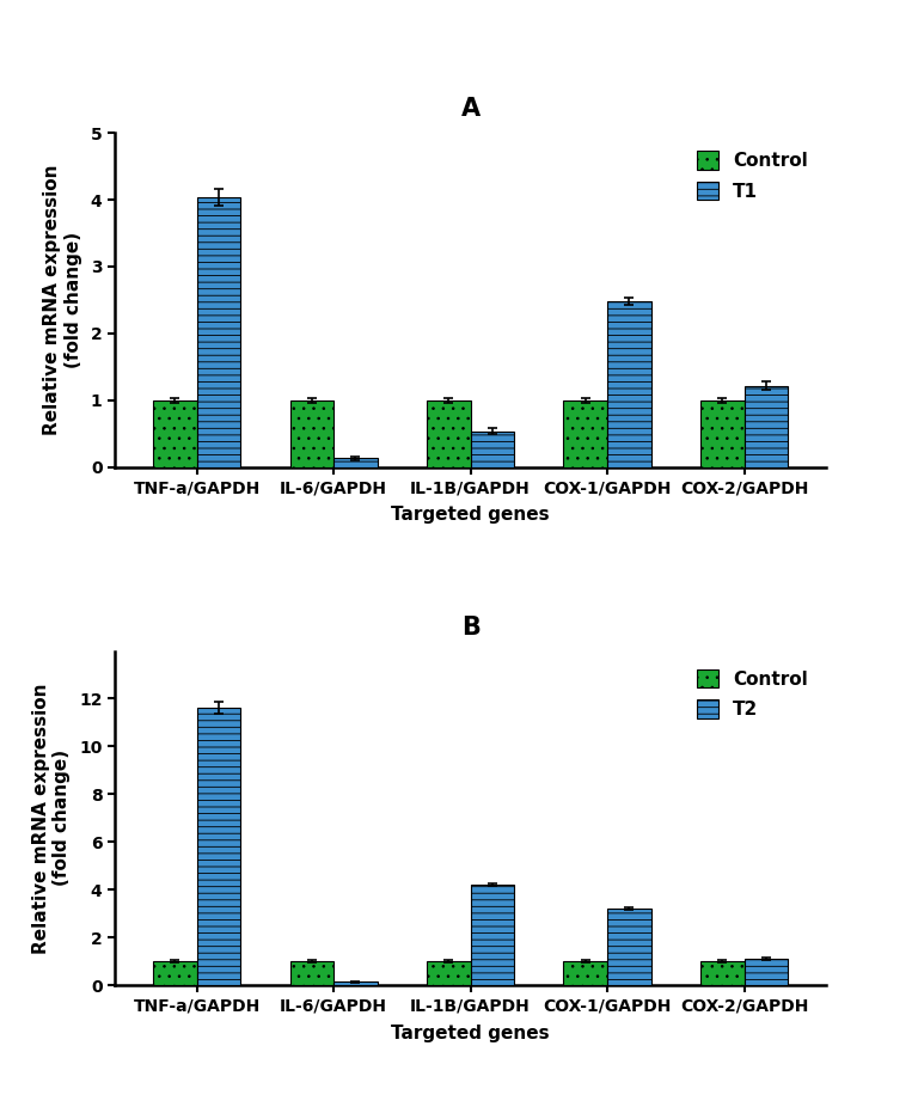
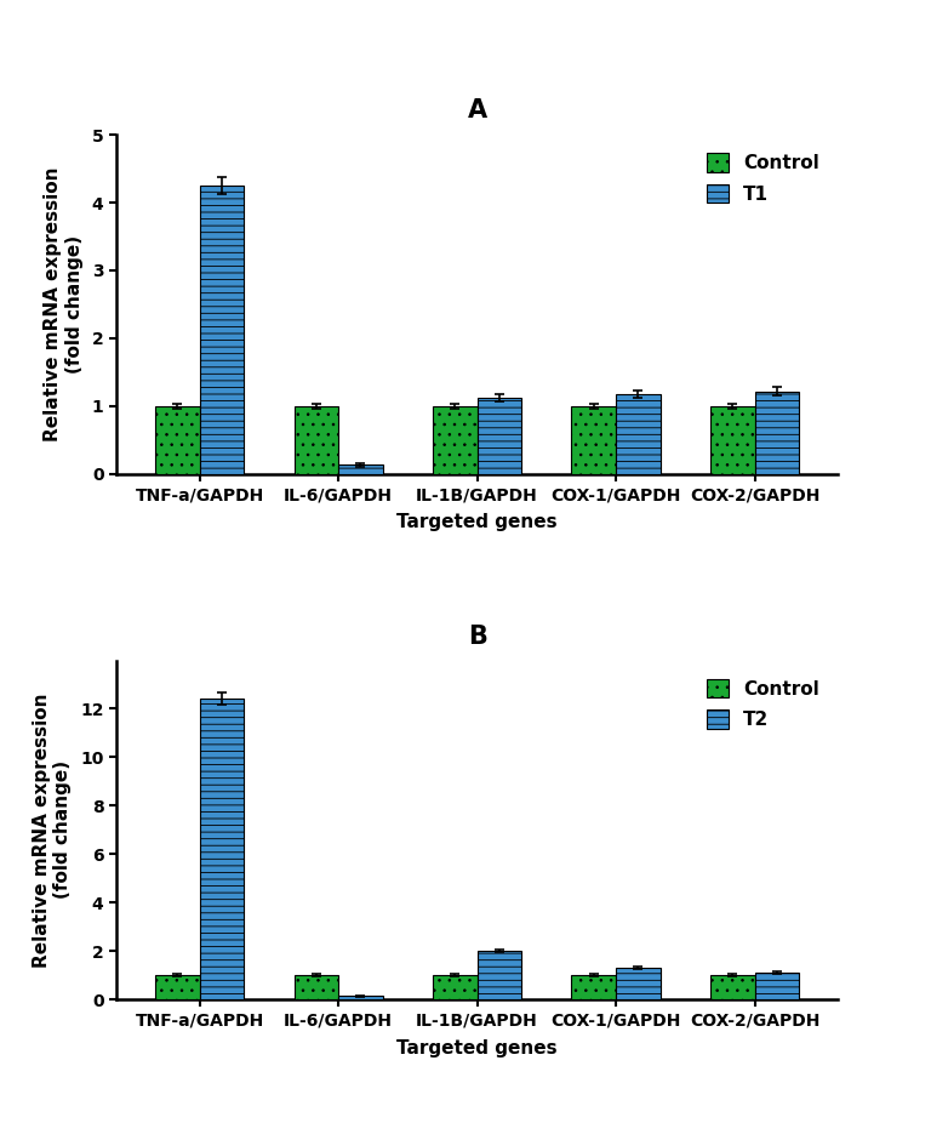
A/T1/TNF-a/GAPDH: 4.04 -> 4.25
A/T1/IL-1B/GAPDH: 0.54 -> 1.12
A/T1/COX-1/GAPDH: 2.48 -> 1.18
B/T2/TNF-a/GAPDH: 11.6 -> 12.4
B/T2/IL-1B/GAPDH: 4.2 -> 2.0
B/T2/COX-1/GAPDH: 3.2 -> 1.3
